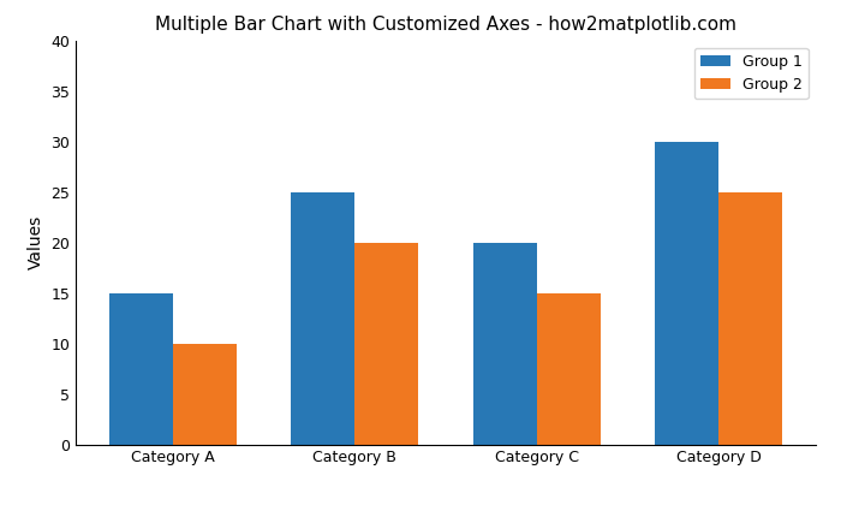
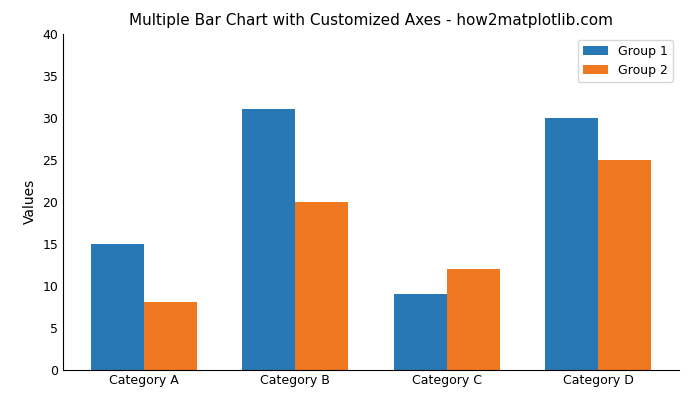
Group 2/Category A: 10 -> 8
Group 1/Category B: 25 -> 31
Group 1/Category C: 20 -> 9
Group 2/Category C: 15 -> 12
